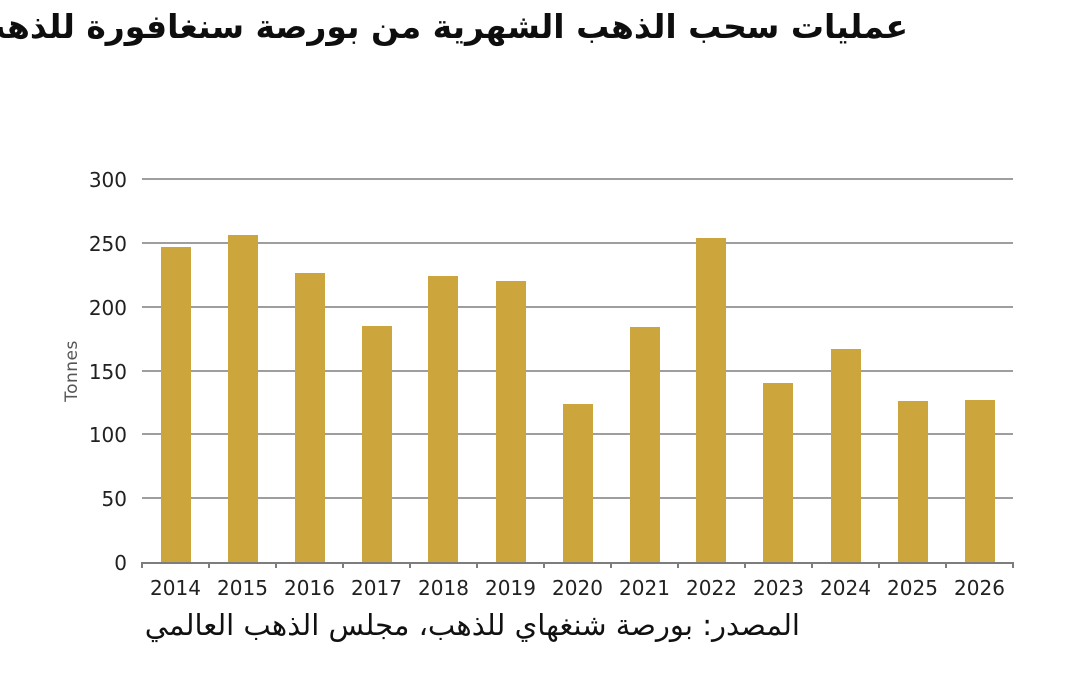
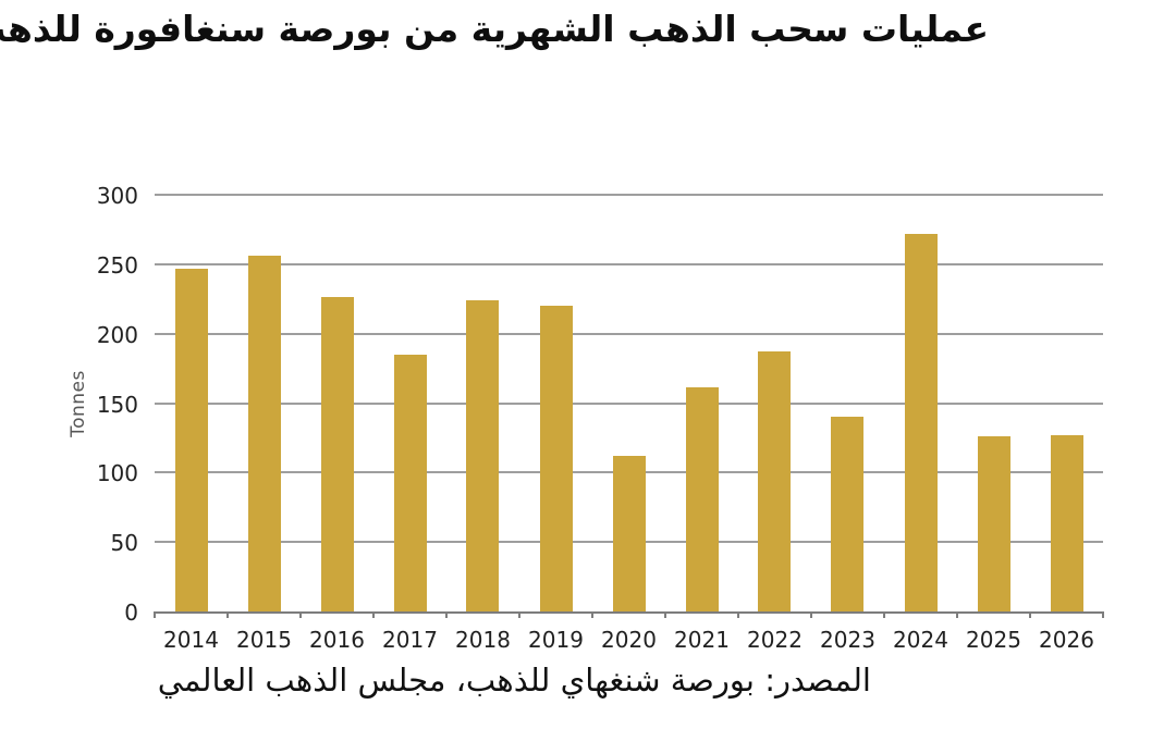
2020: 124 -> 112
2021: 184 -> 161
2022: 254 -> 187
2024: 167 -> 272
